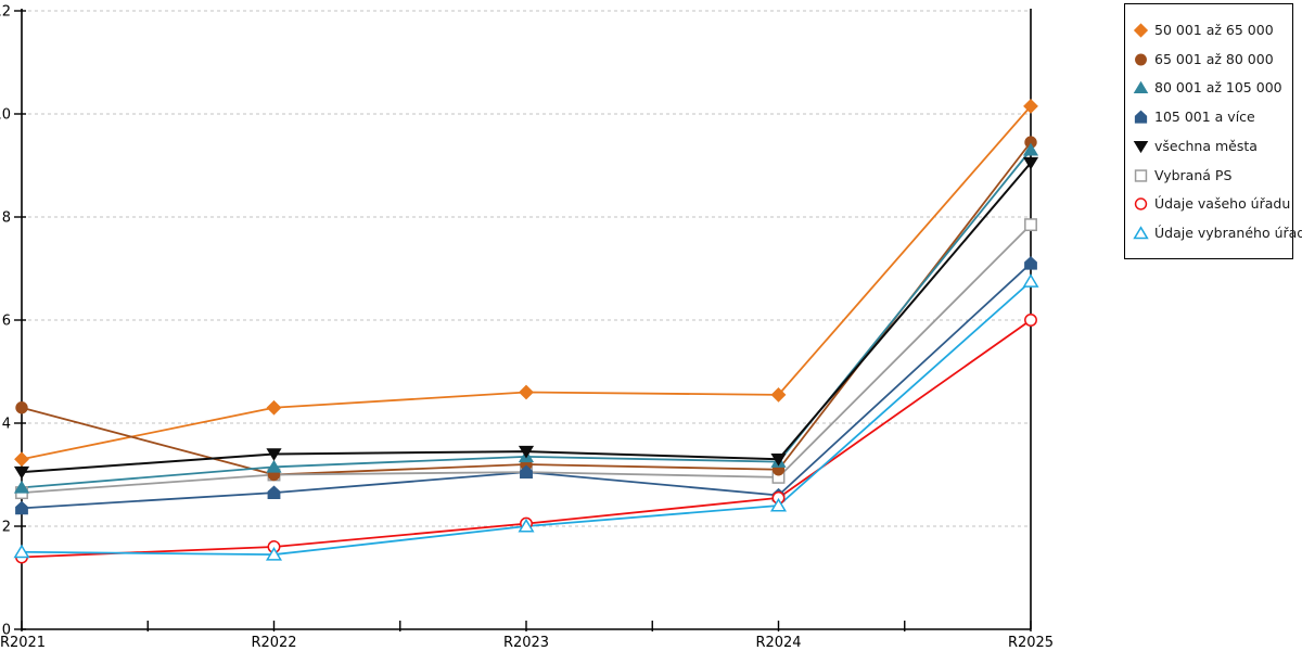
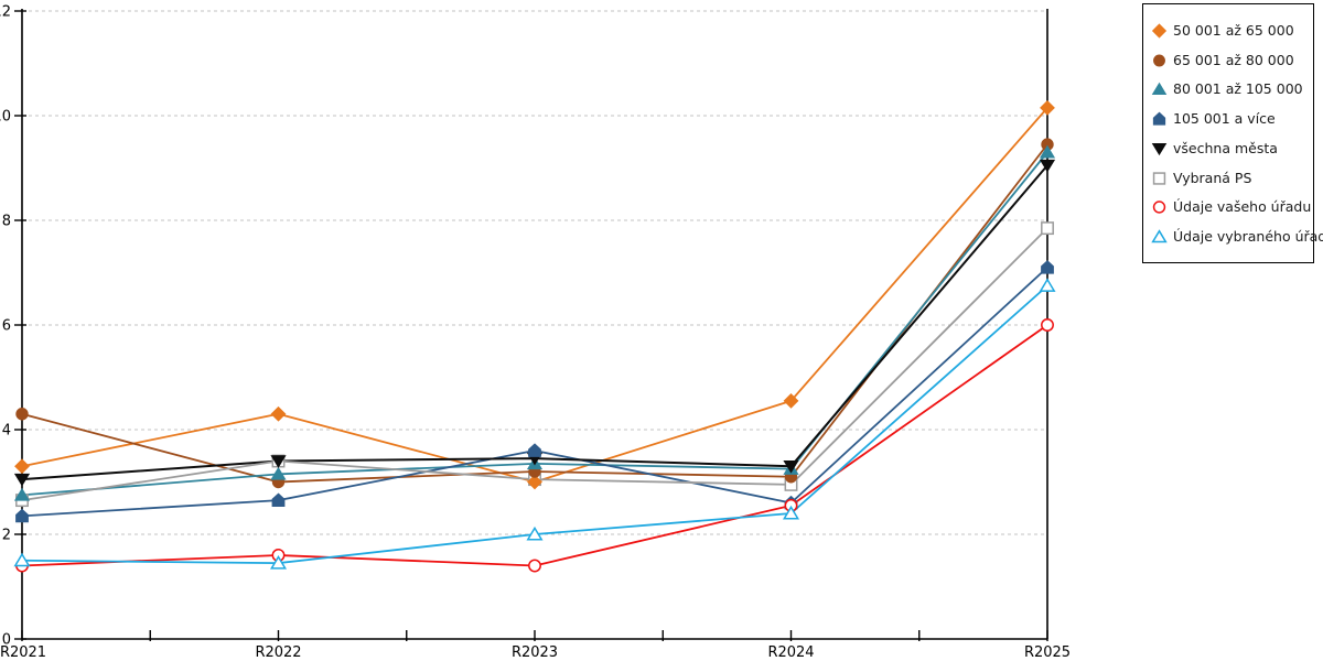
Vybraná PS/R2022: 3.0 -> 3.4
50 001 až 65 000/R2023: 4.6 -> 3.0
105 001 a více/R2023: 3.0 -> 3.6
Údaje vašeho úřadu/R2023: 2.0 -> 1.4
